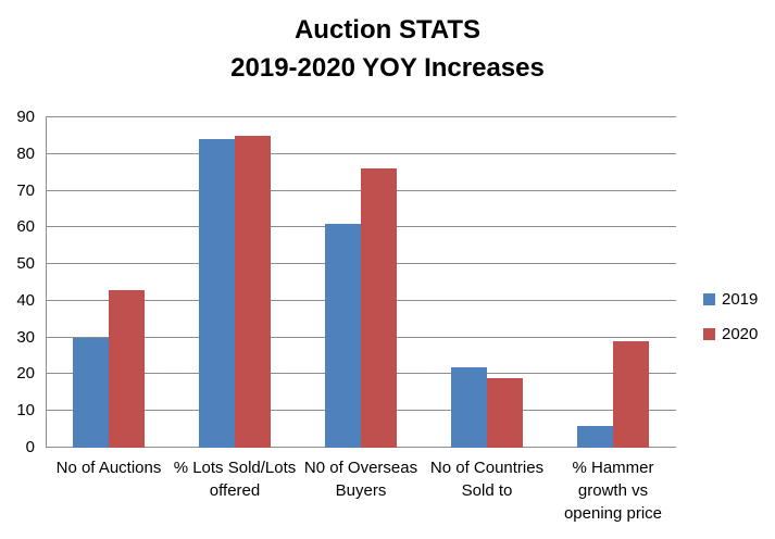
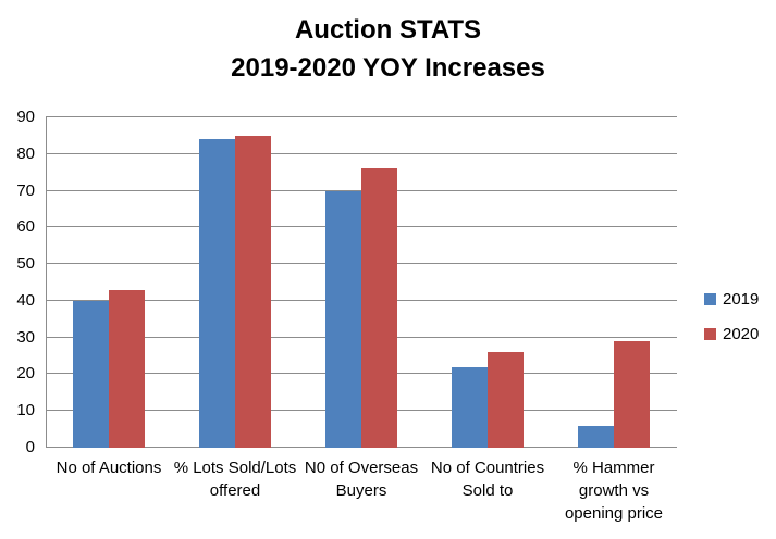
2019/No of Auctions: 30 -> 40
2019/N0 of Overseas Buyers: 61 -> 70
2020/No of Countries Sold to: 19 -> 26
